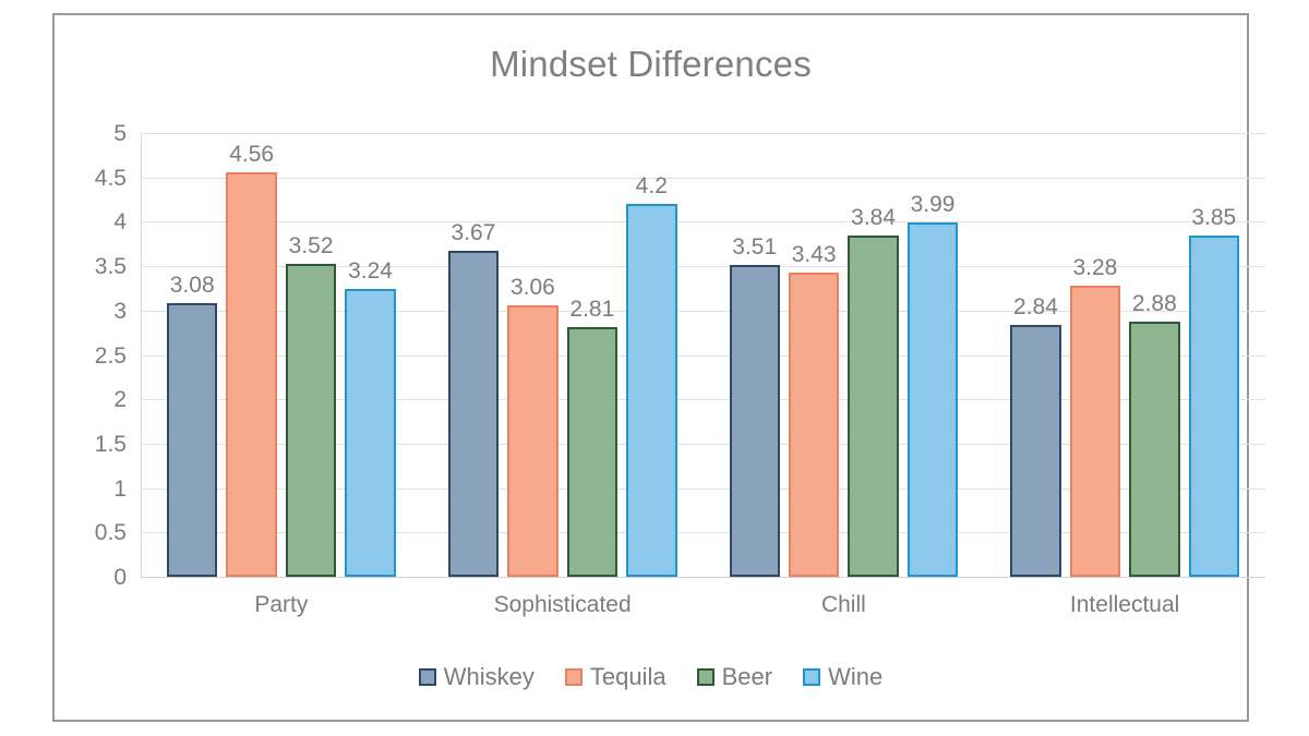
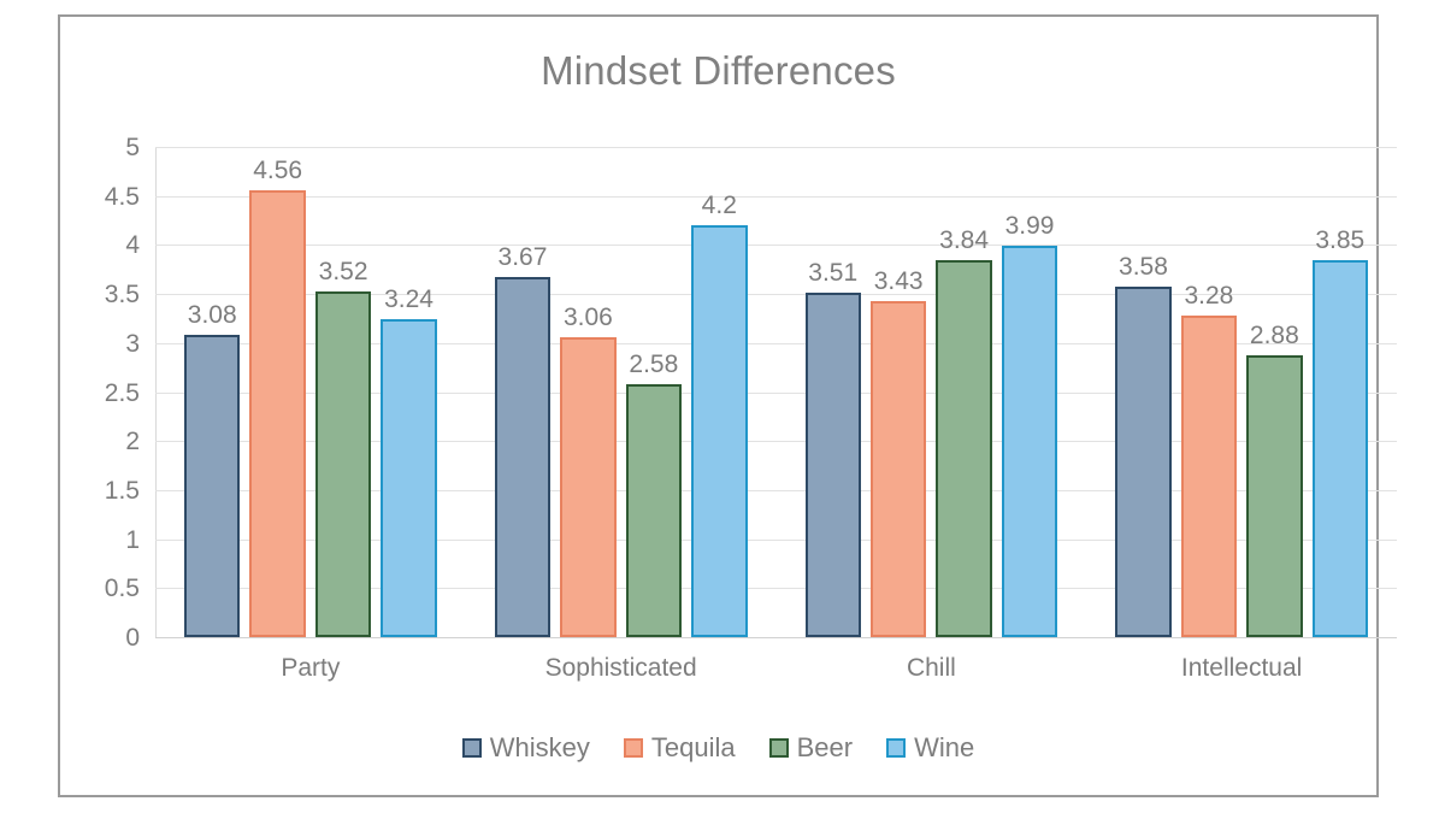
Beer/Sophisticated: 2.81 -> 2.58
Whiskey/Intellectual: 2.84 -> 3.58
